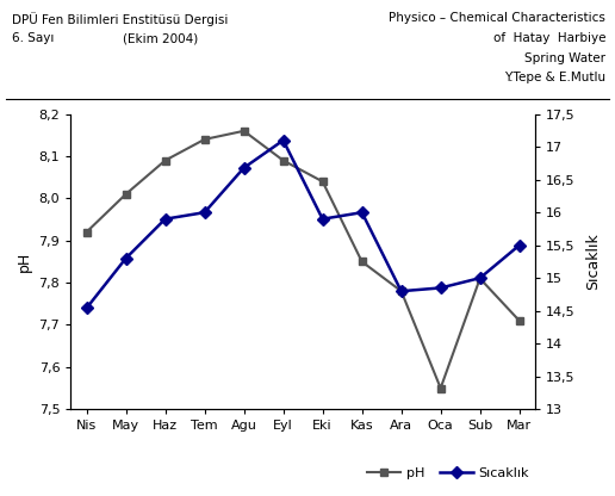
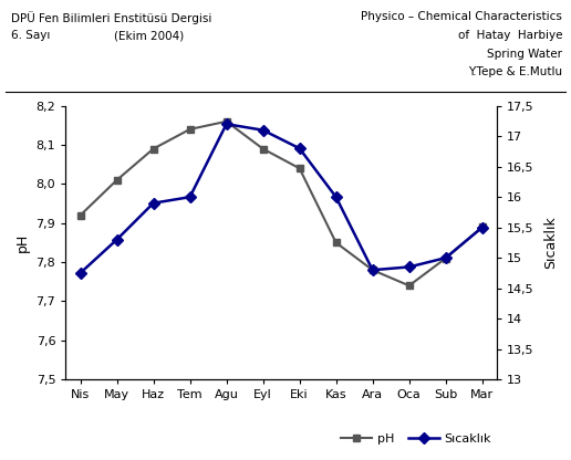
Sıcaklık/Nis: 14,54 -> 14,75
Sıcaklık/Agu: 16,68 -> 17,20
Sıcaklık/Eki: 15,90 -> 16,80
pH/Oca: 7,55 -> 7,74
pH/Mar: 7,71 -> 7,89
